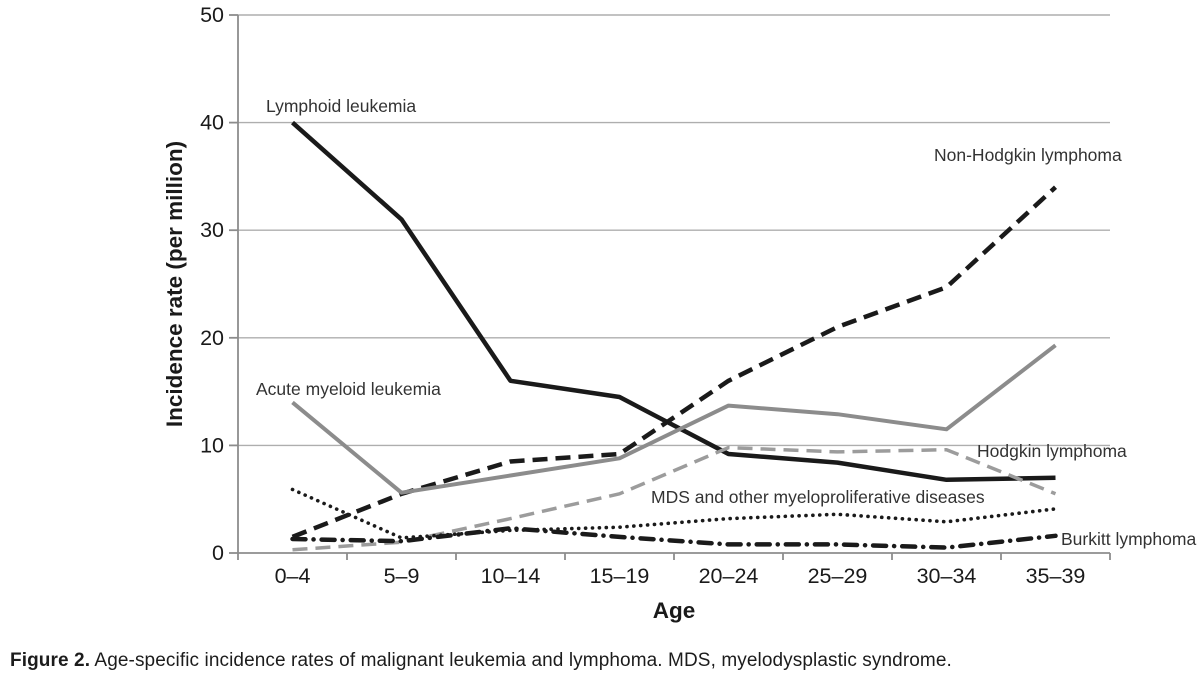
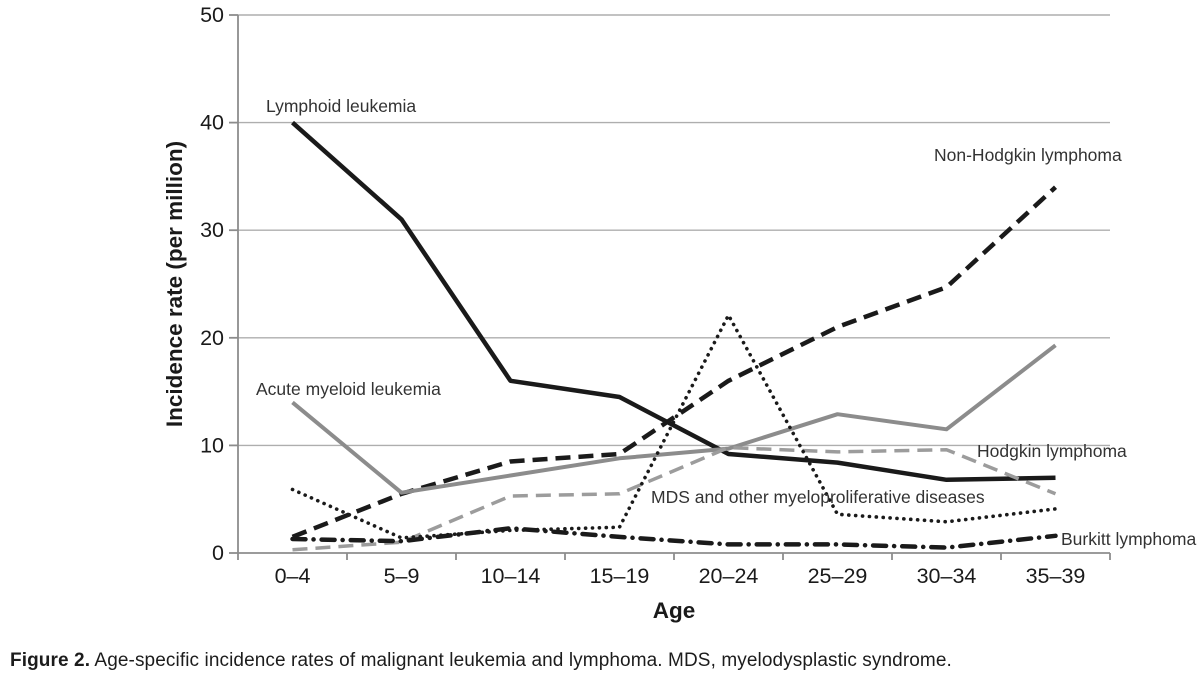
Hodgkin lymphoma/10–14: 3.2 -> 5.3
Acute myeloid leukemia/20–24: 13.7 -> 9.7
MDS and other myeloproliferative diseases/20–24: 3.2 -> 22.1
